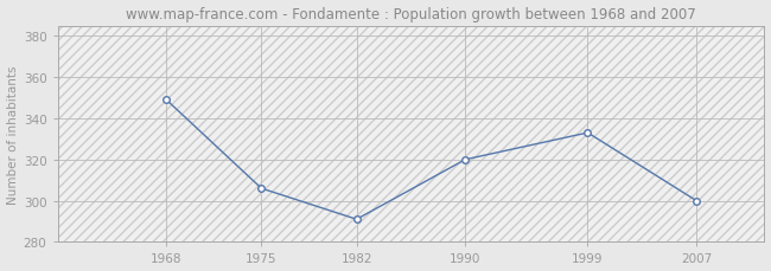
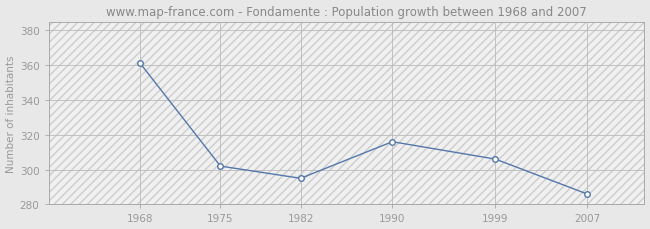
1968: 349 -> 361
1975: 306 -> 302
1982: 291 -> 295
1990: 320 -> 316
1999: 333 -> 306
2007: 300 -> 286
